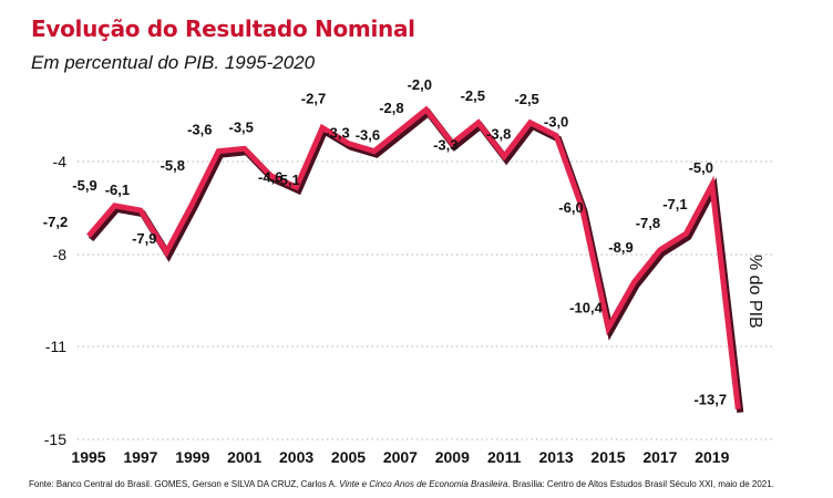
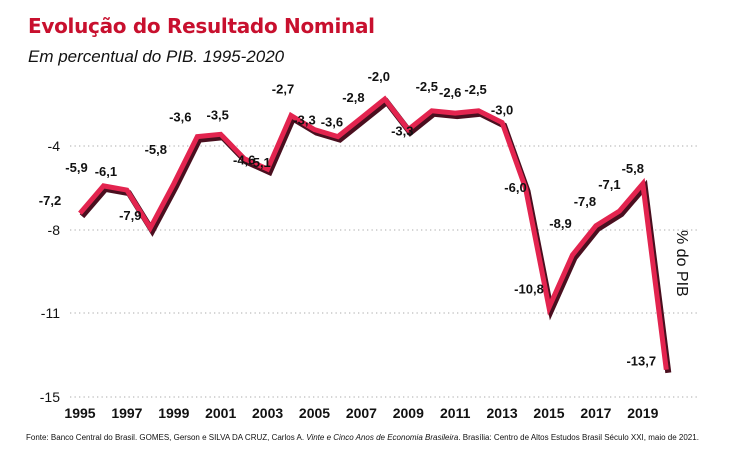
2011: -3,8 -> -2,6
2015: -10,4 -> -10,8
2019: -5,0 -> -5,8
